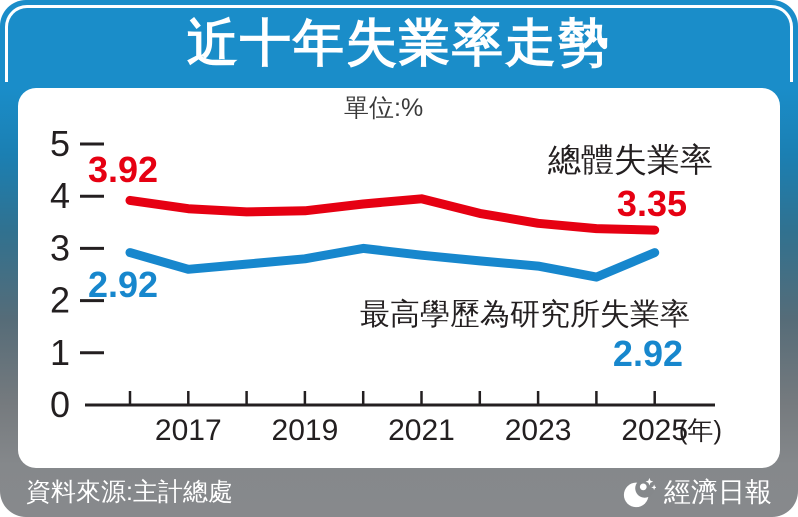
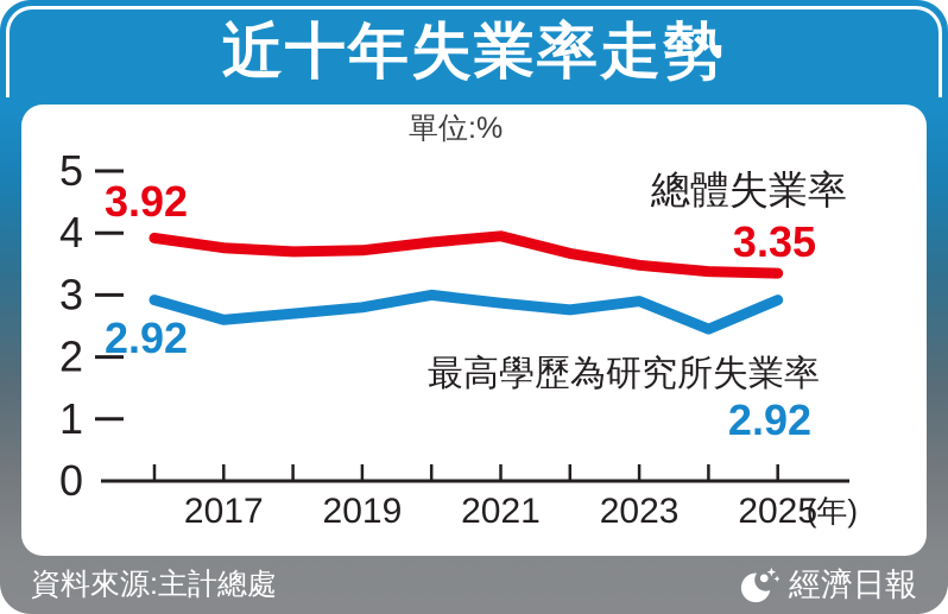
最高學歷為研究所失業率/2023: 2.7 -> 2.9
